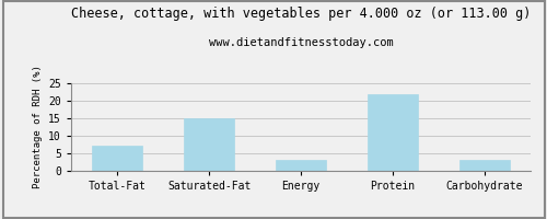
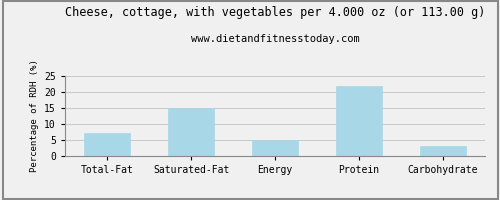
Energy: 3.0 -> 5.0
